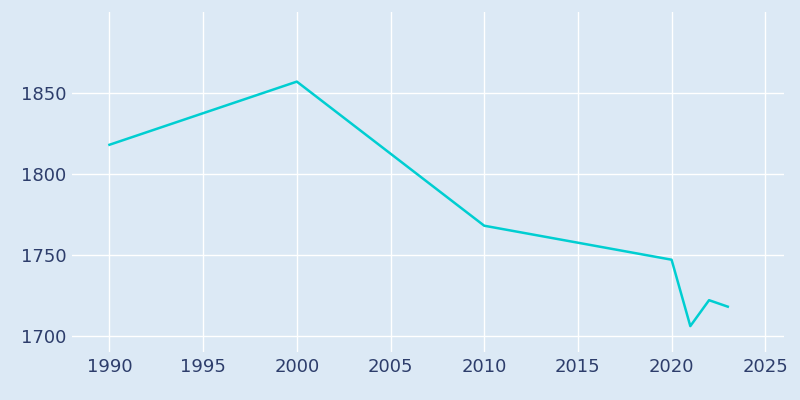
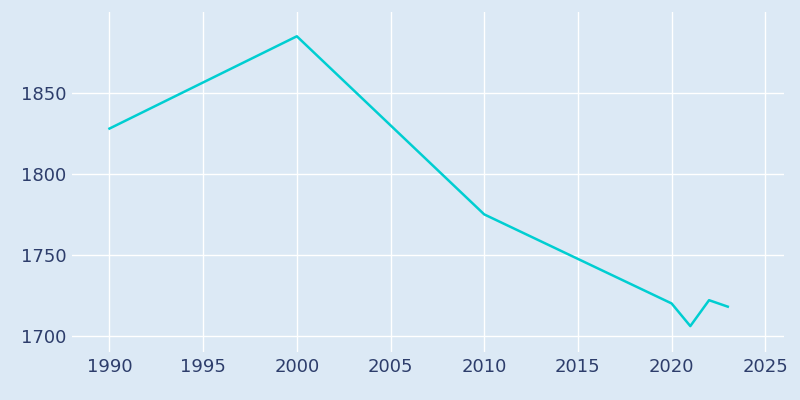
1990: 1818 -> 1828
2000: 1857 -> 1885
2010: 1768 -> 1775
2020: 1747 -> 1720
